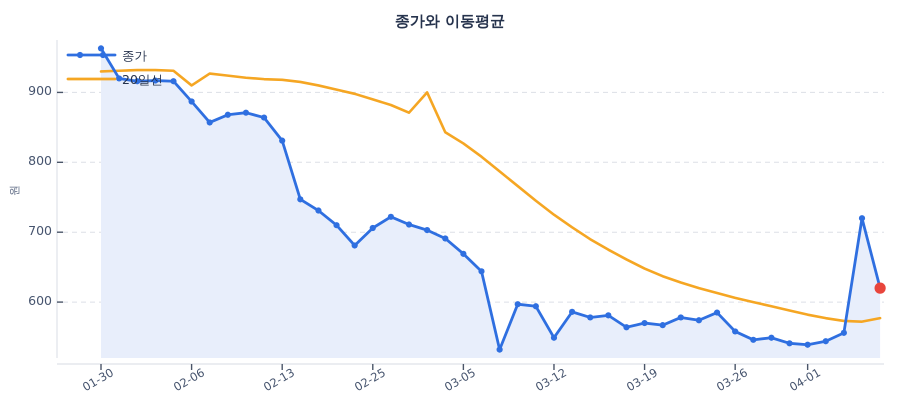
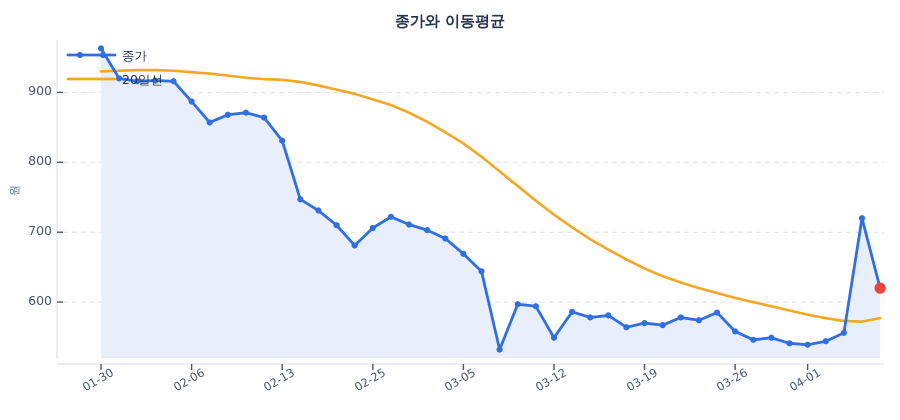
20일선/02-06: 910 -> 930
20일선/02-25: 900 -> 860
